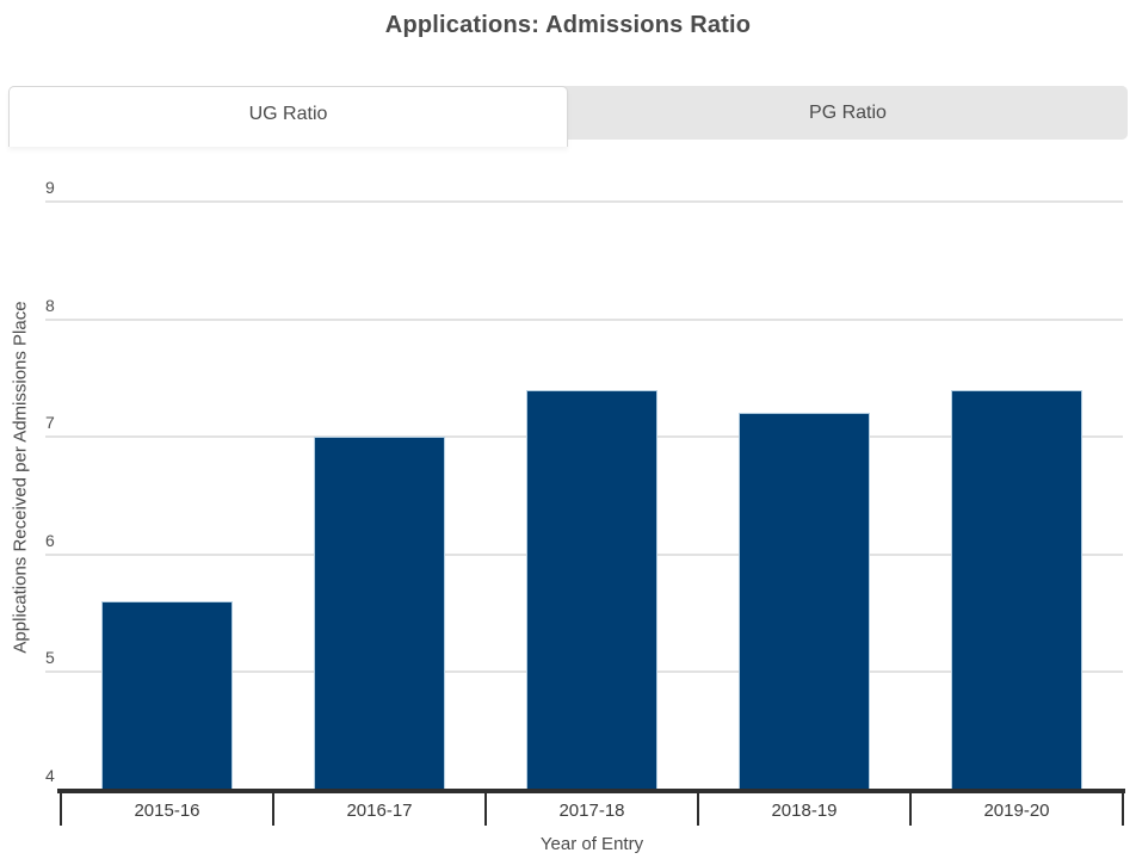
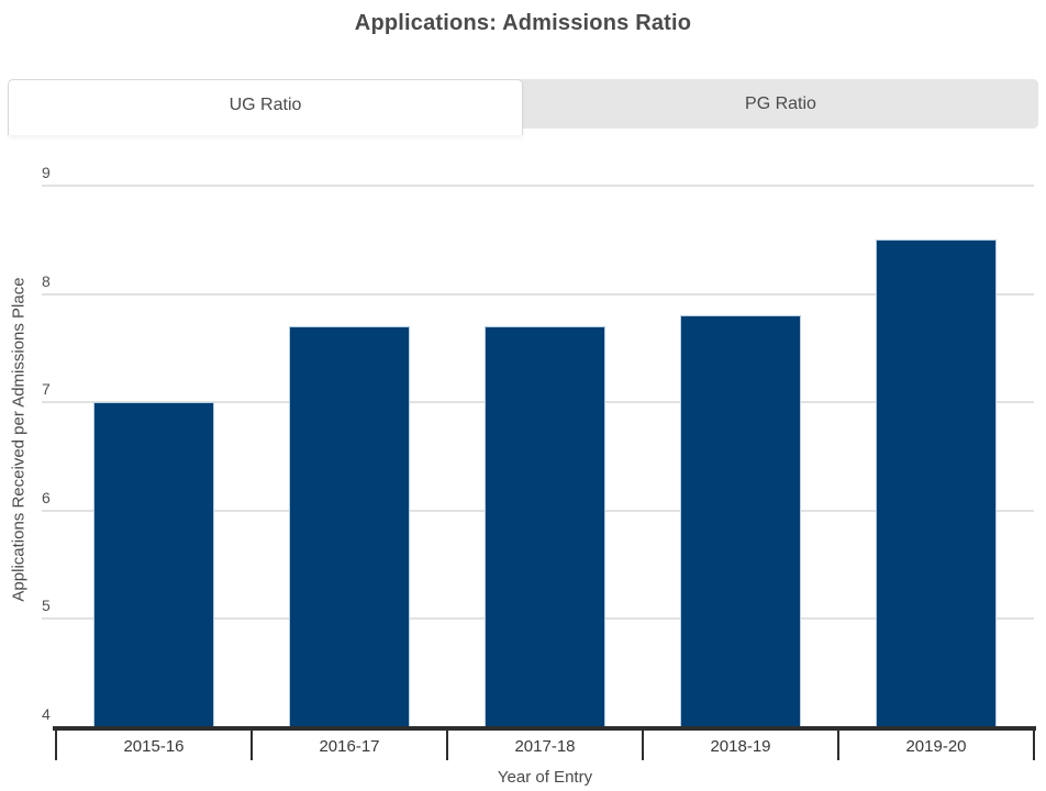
2015-16: 5.6 -> 7.0
2016-17: 7.0 -> 7.7
2017-18: 7.4 -> 7.7
2018-19: 7.2 -> 7.8
2019-20: 7.4 -> 8.5
